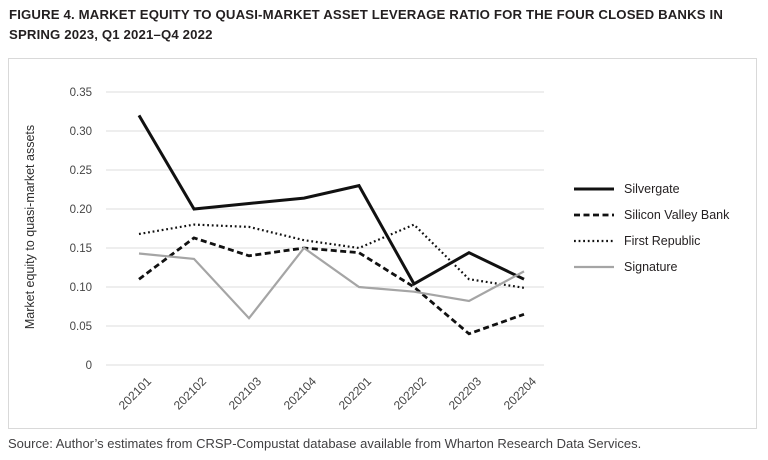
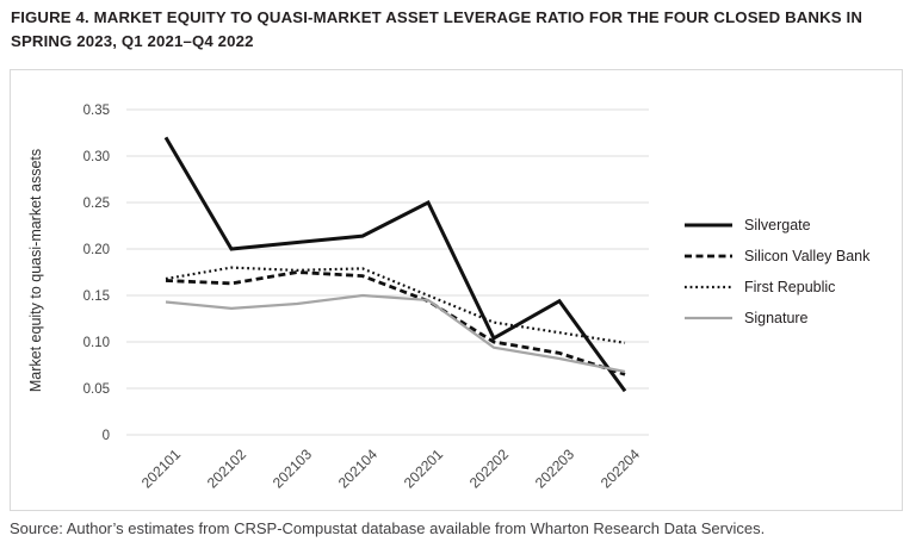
Silicon Valley Bank/202101: 0.11 -> 0.17
Silicon Valley Bank/202103: 0.14 -> 0.17
Signature/202103: 0.06 -> 0.14
Silicon Valley Bank/202104: 0.15 -> 0.17
First Republic/202104: 0.16 -> 0.18
Silvergate/202201: 0.23 -> 0.25
Signature/202201: 0.10 -> 0.14
First Republic/202202: 0.18 -> 0.12
Silicon Valley Bank/202203: 0.04 -> 0.09
Silvergate/202204: 0.11 -> 0.05
Signature/202204: 0.12 -> 0.07
